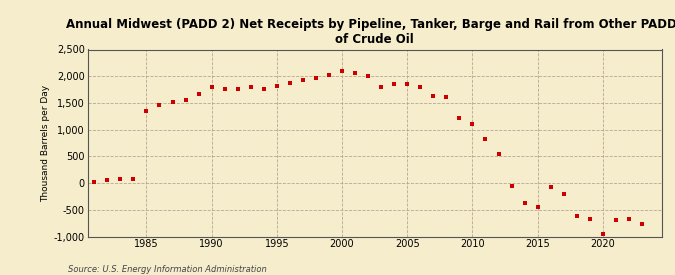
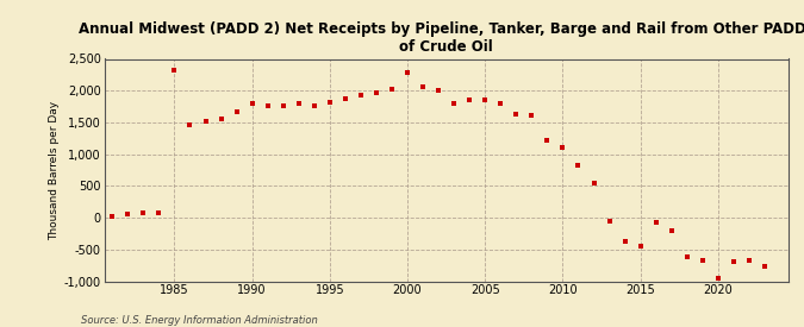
1985: 1,350 -> 2,320
2000: 2,090 -> 2,280
